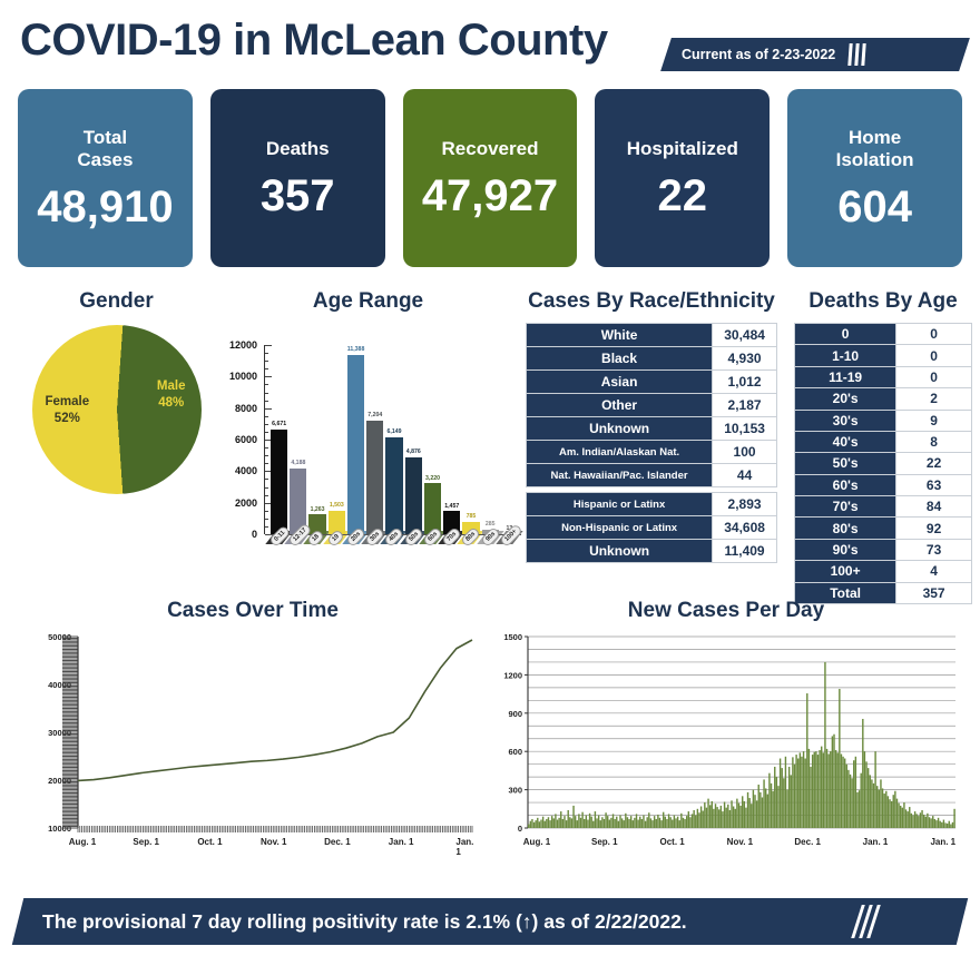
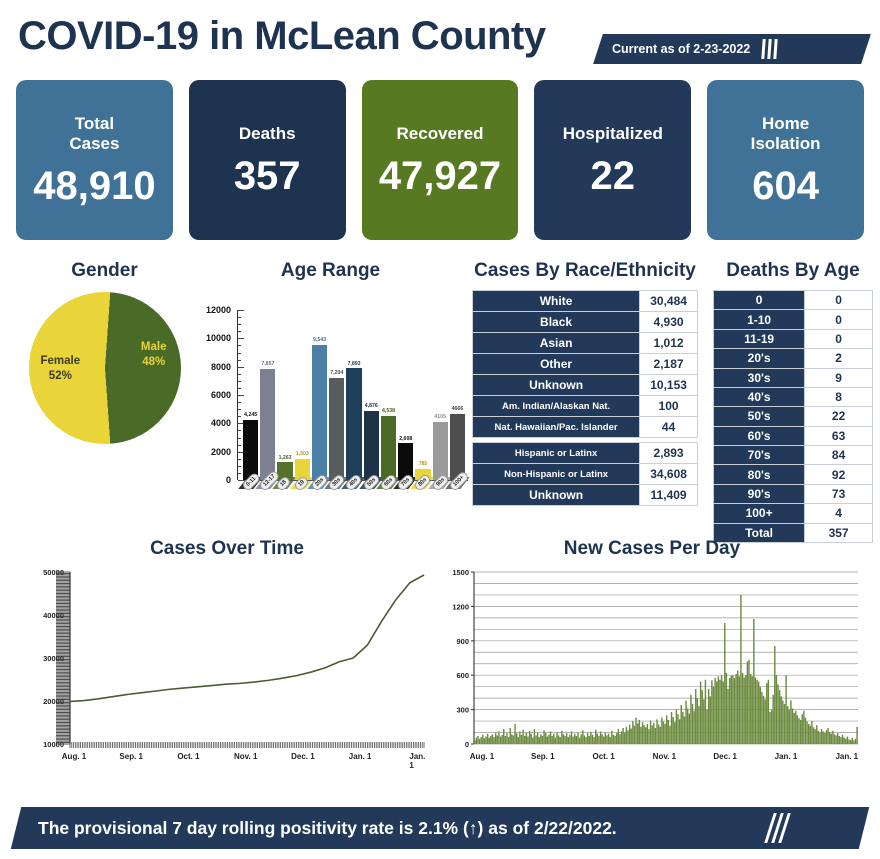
Age Range/0-11: 6,671 -> 4,245
Age Range/12-17: 4,188 -> 7,857
Age Range/20s: 11,388 -> 9,543
Age Range/40s: 6,149 -> 7,893
Age Range/60s: 3,220 -> 4,538
Age Range/70s: 1,457 -> 2,608
Age Range/90s: 285 -> 4105
Age Range/100+: 13 -> 4666
